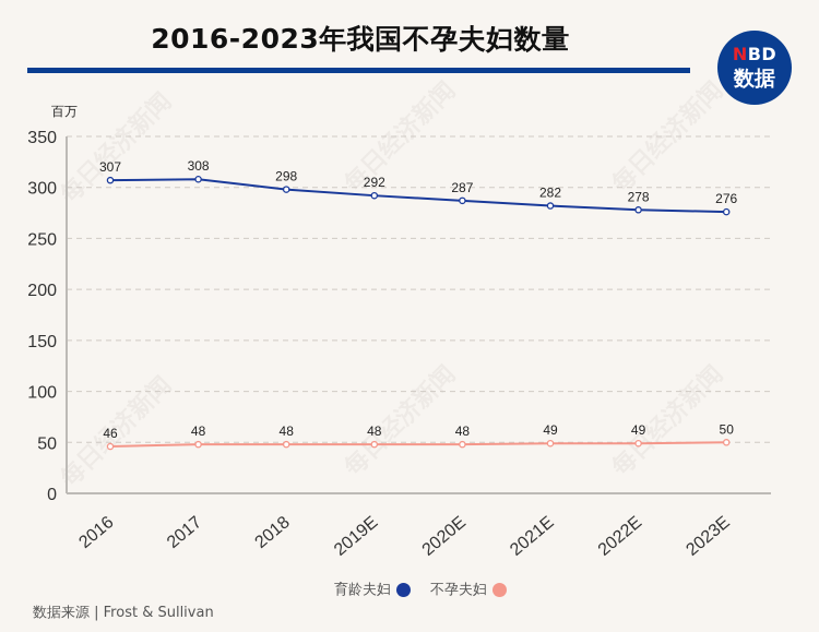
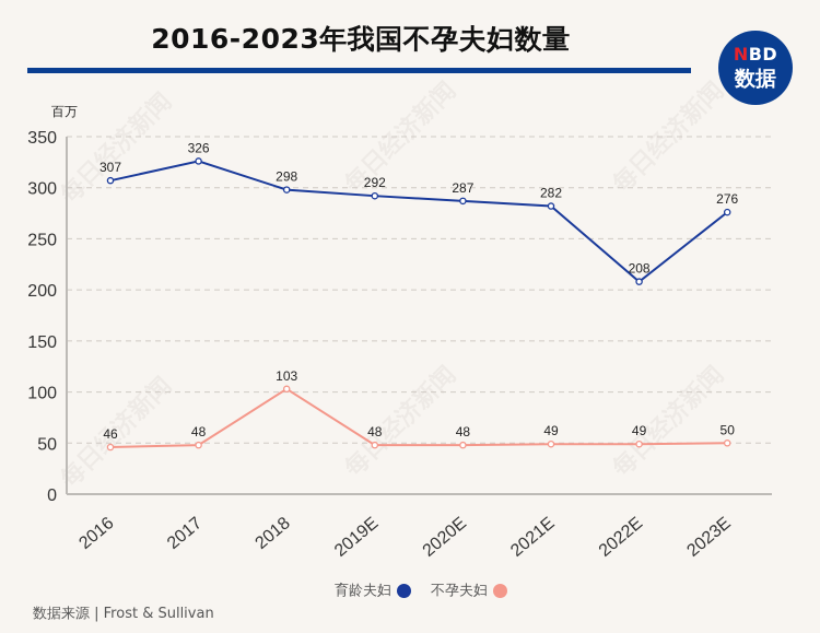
育龄夫妇/2017: 308 -> 326
不孕夫妇/2018: 48 -> 103
育龄夫妇/2022E: 278 -> 208
